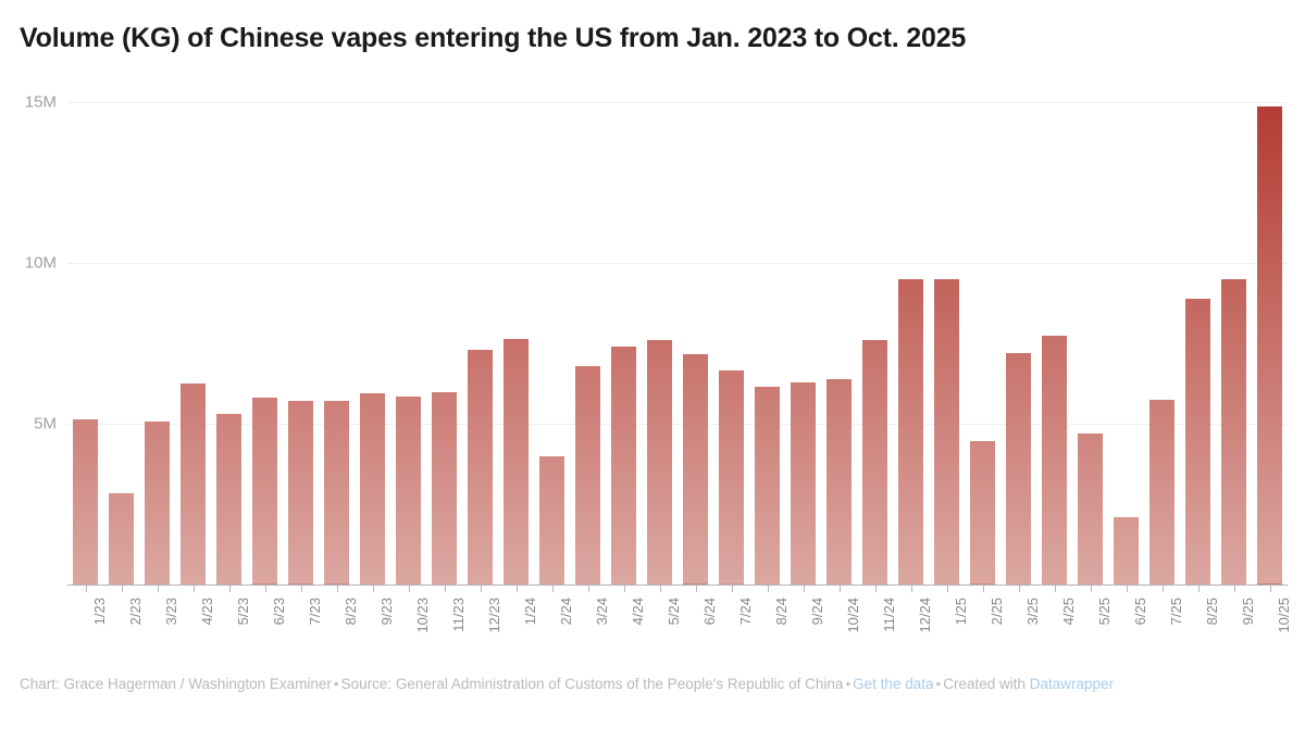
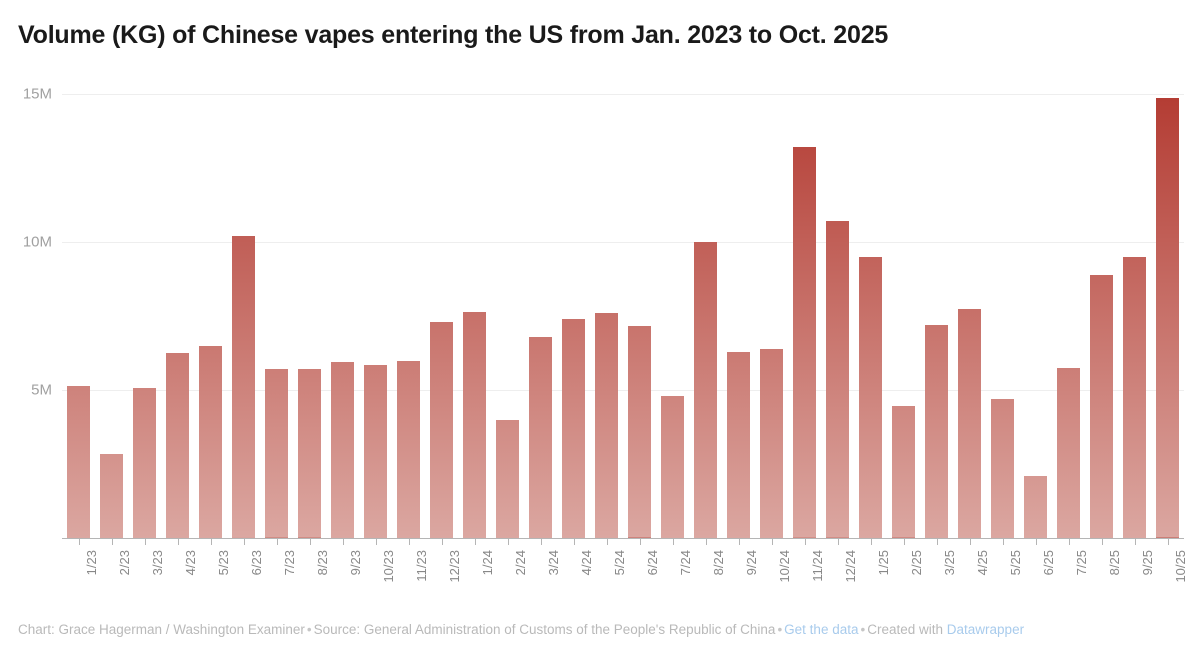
5/23: 5.3M -> 6.5M
6/23: 5.8M -> 10.2M
7/24: 6.6M -> 4.8M
8/24: 6.2M -> 10.0M
11/24: 7.6M -> 13.2M
12/24: 9.5M -> 10.7M
